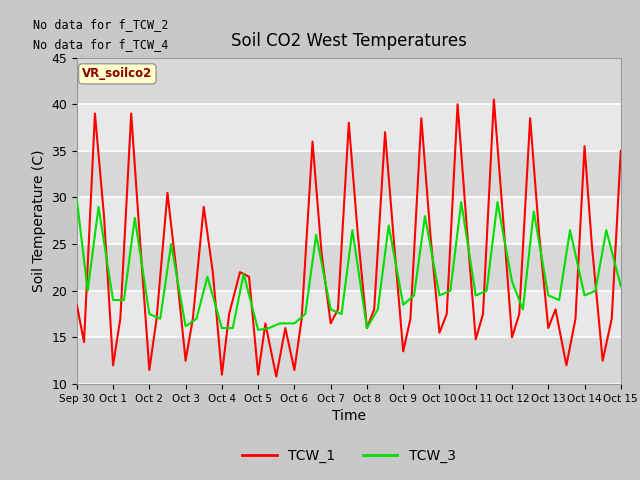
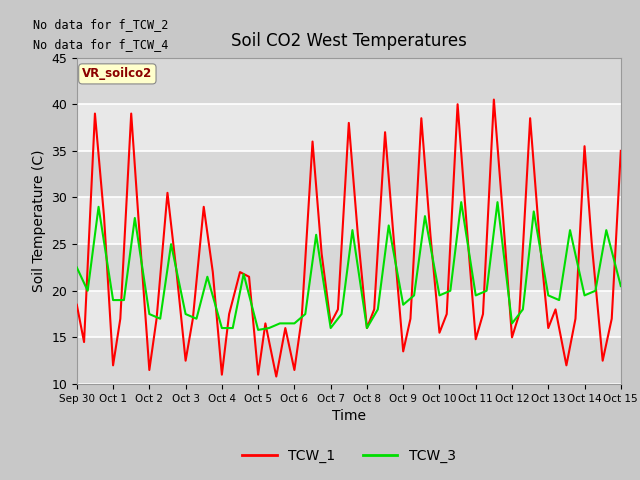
TCW_3/Sep 30: 29.8 -> 22.5
TCW_3/Oct 3: 16.2 -> 17.5
TCW_3/Oct 7: 18.0 -> 16.0
TCW_3/Oct 12: 21.0 -> 16.5
